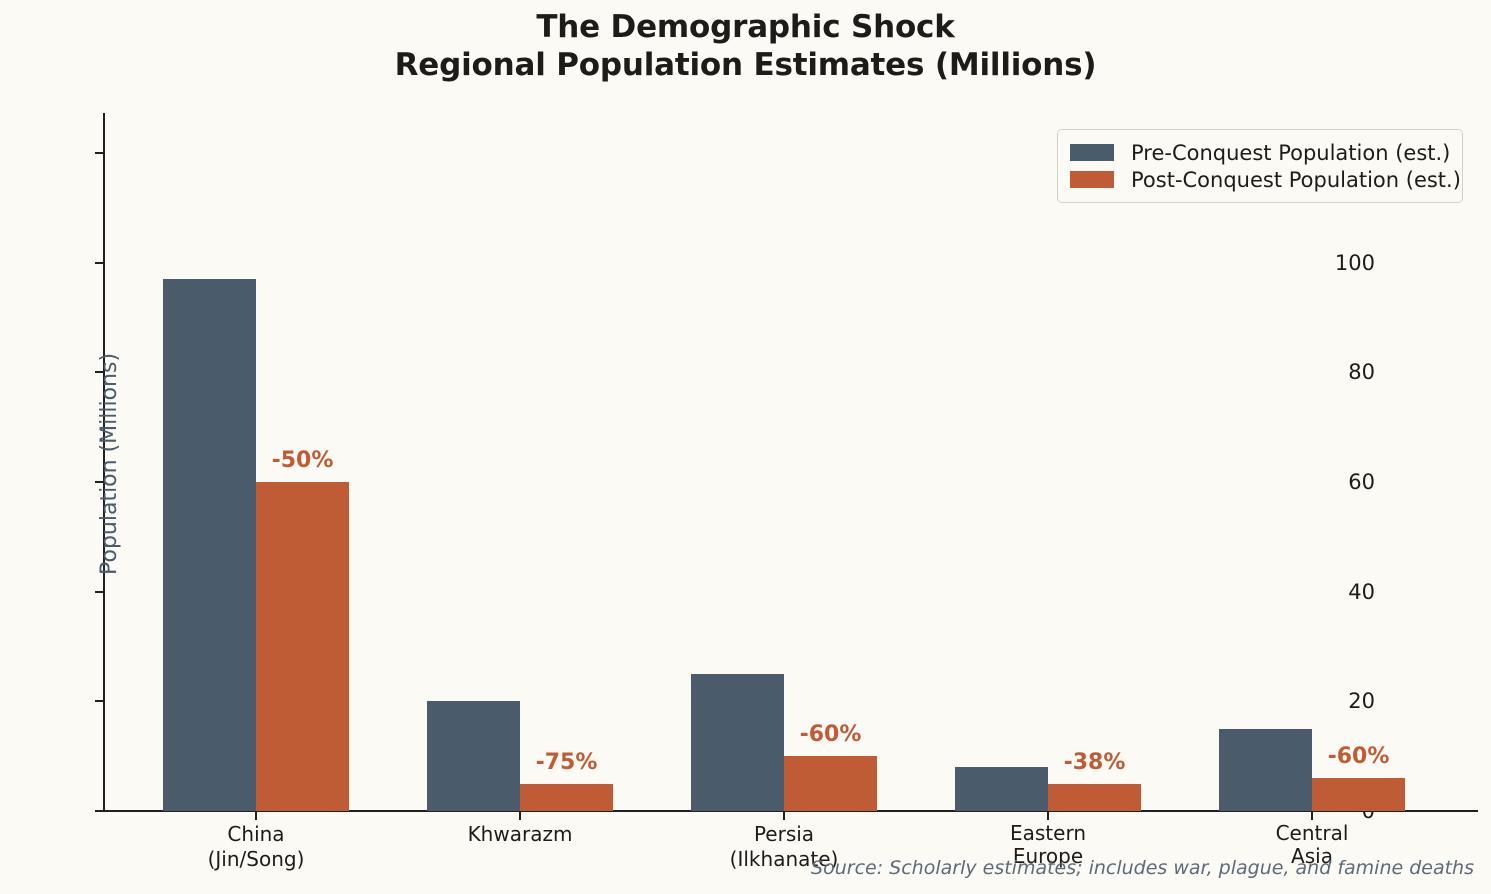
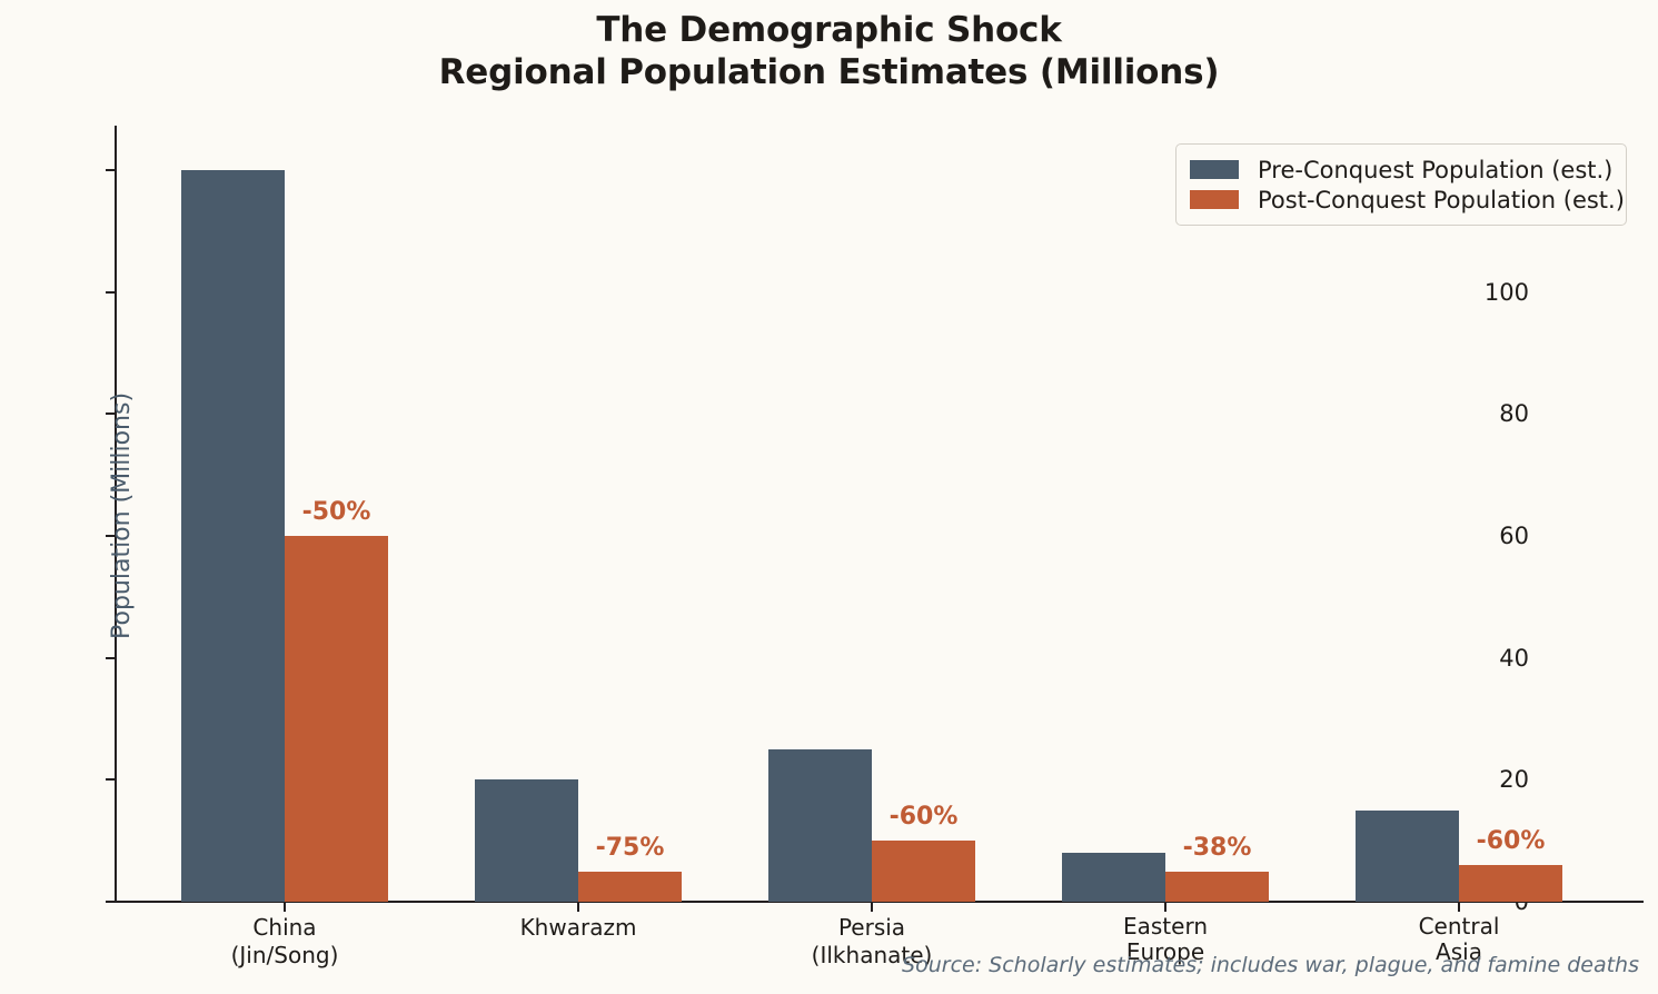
Pre-Conquest Population (est.)/China (Jin/Song): 97 -> 120
